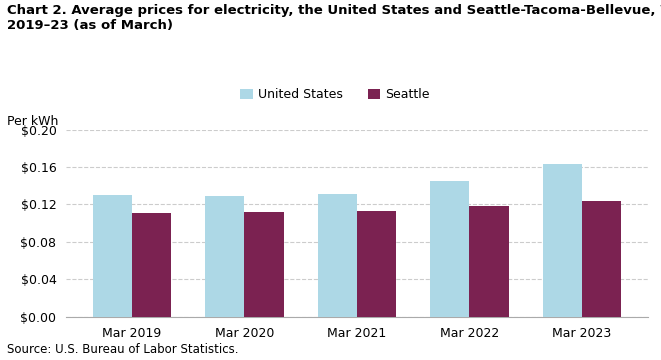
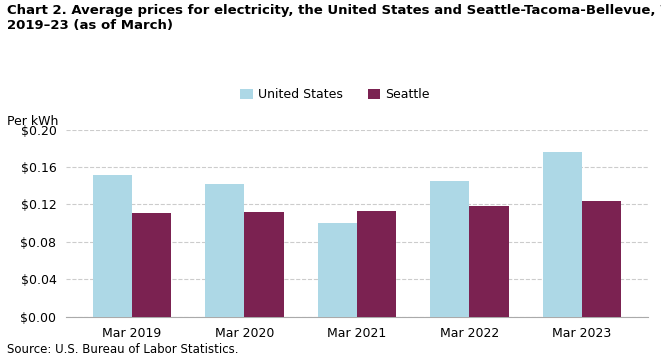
United States/Mar 2019: $0.130 -> $0.152
United States/Mar 2020: $0.130 -> $0.142
United States/Mar 2021: $0.132 -> $0.100
United States/Mar 2023: $0.163 -> $0.176
